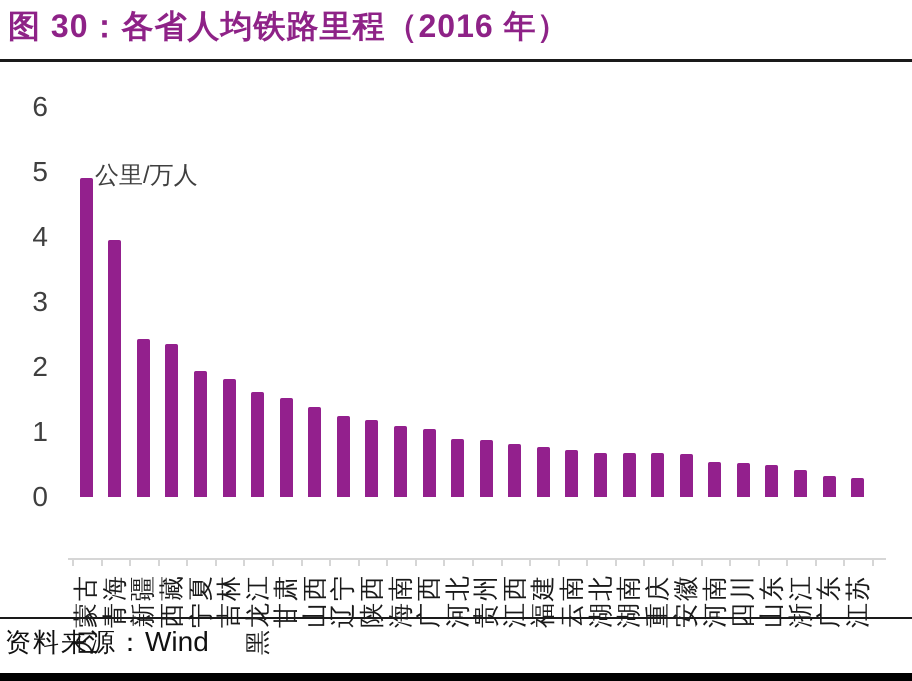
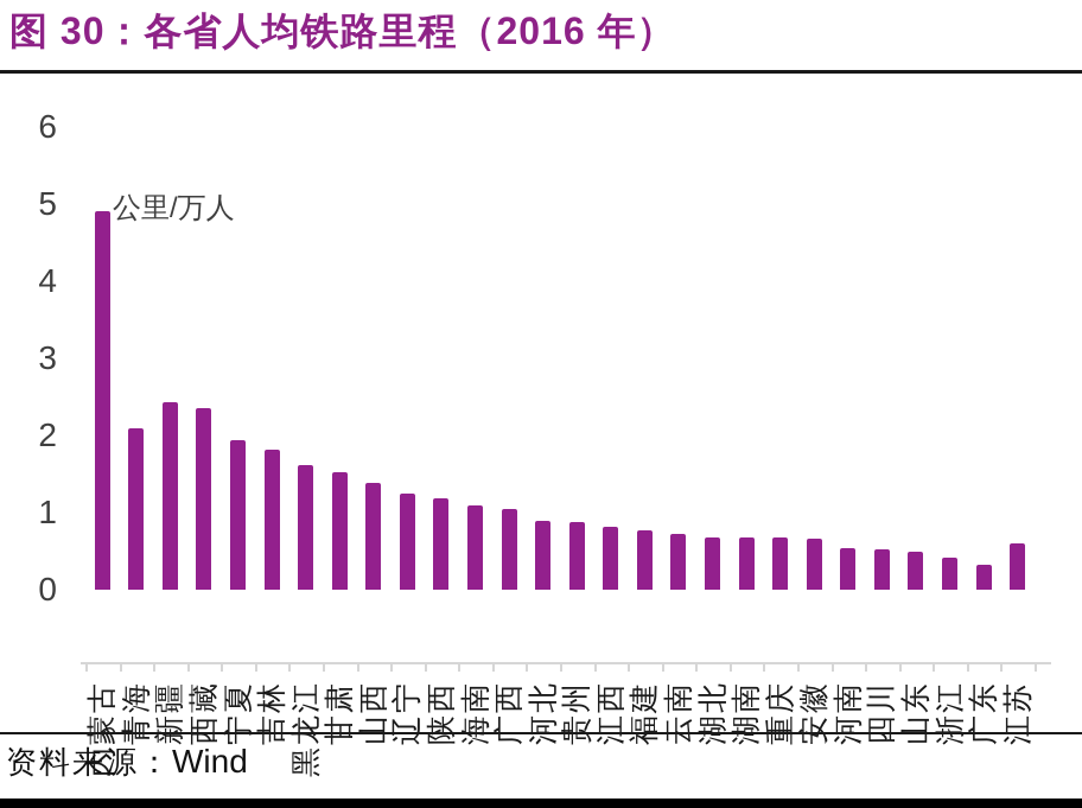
青海: 4.0 -> 2.1
江苏: 0.3 -> 0.6
